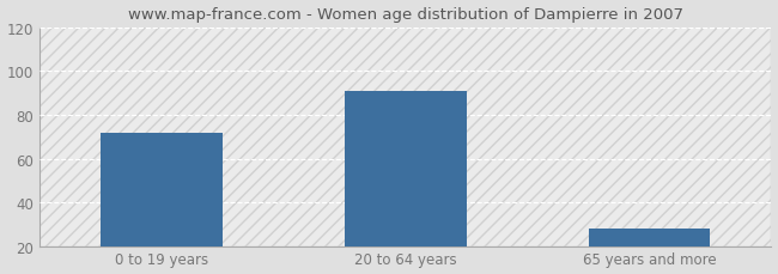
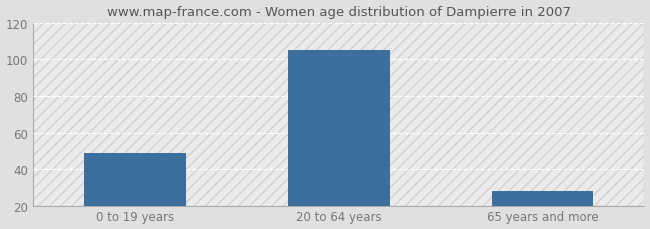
0 to 19 years: 72 -> 49
20 to 64 years: 91 -> 105
